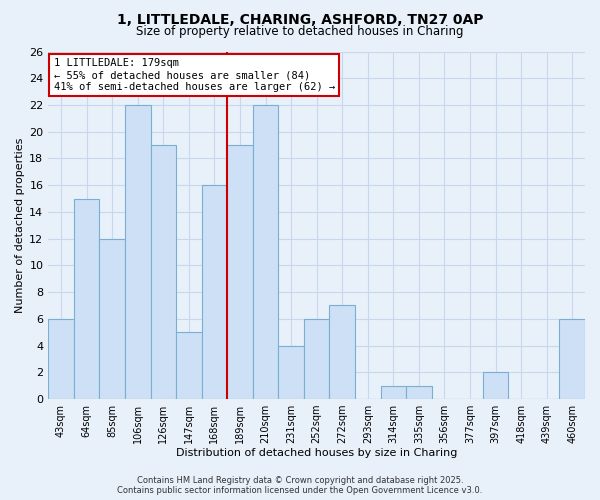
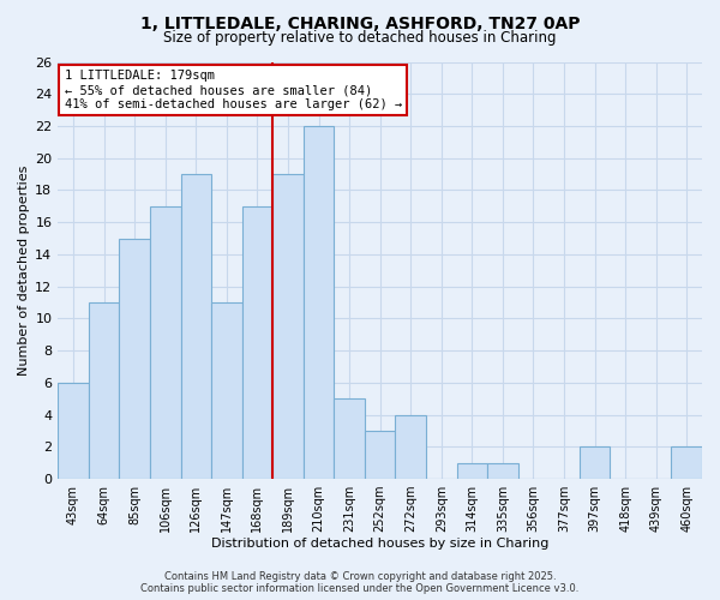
64sqm: 15 -> 11
85sqm: 12 -> 15
106sqm: 22 -> 17
147sqm: 5 -> 11
168sqm: 16 -> 17
231sqm: 4 -> 5
252sqm: 6 -> 3
272sqm: 7 -> 4
460sqm: 6 -> 2
